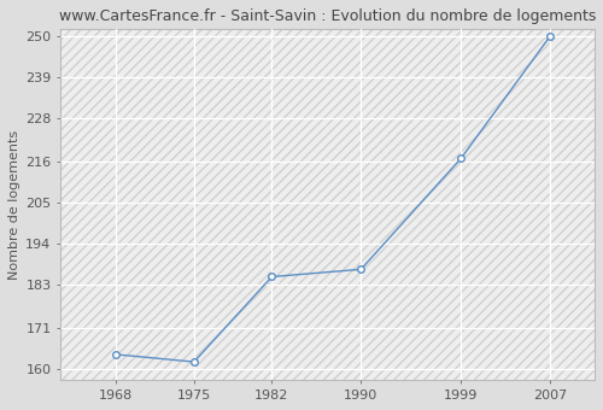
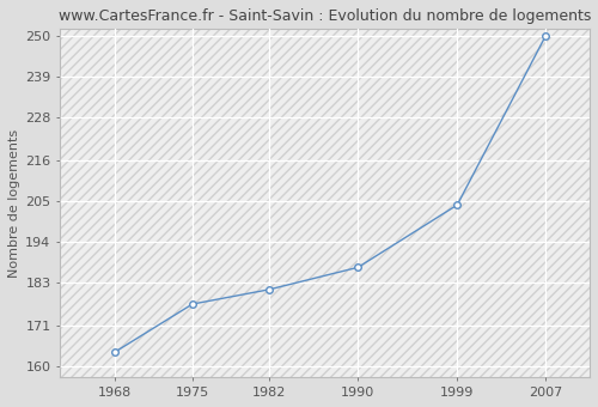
1975: 162 -> 177
1982: 185 -> 181
1999: 217 -> 204
